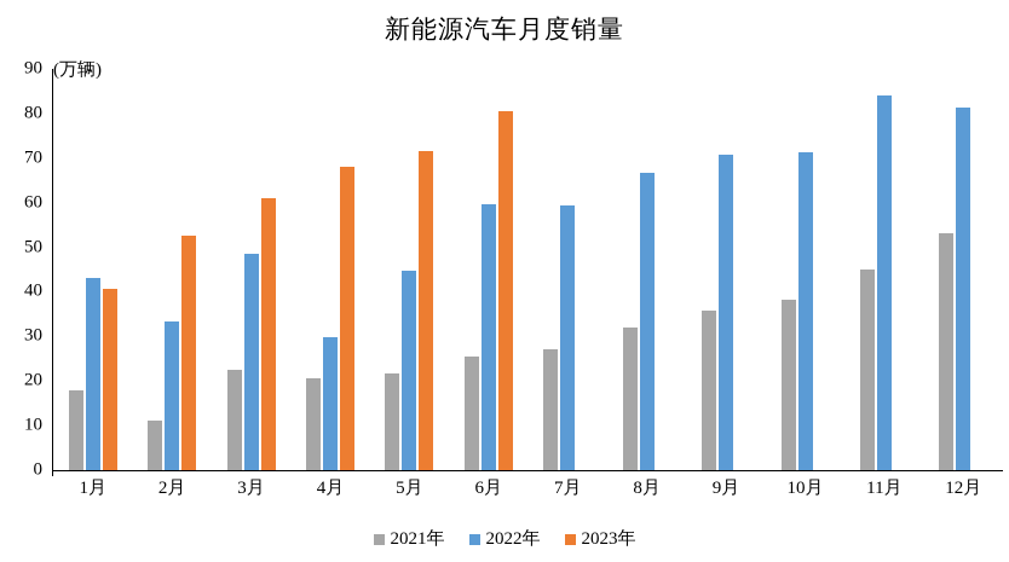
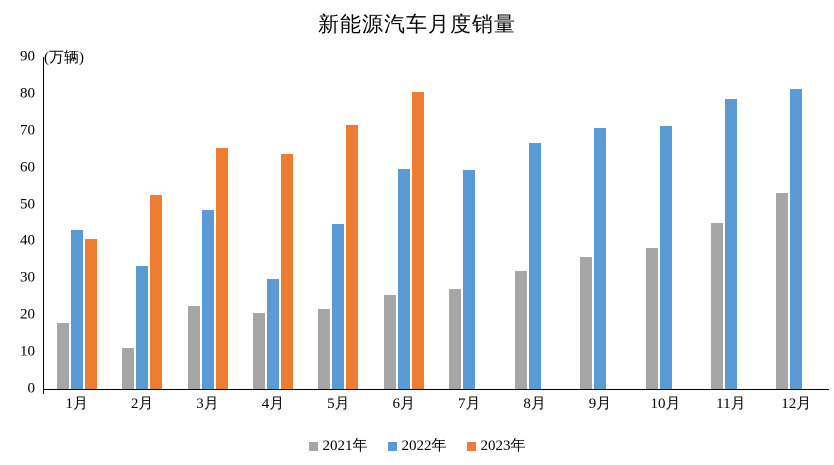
2023年/3月: 61 -> 65
2023年/4月: 68 -> 64
2022年/11月: 84 -> 79
